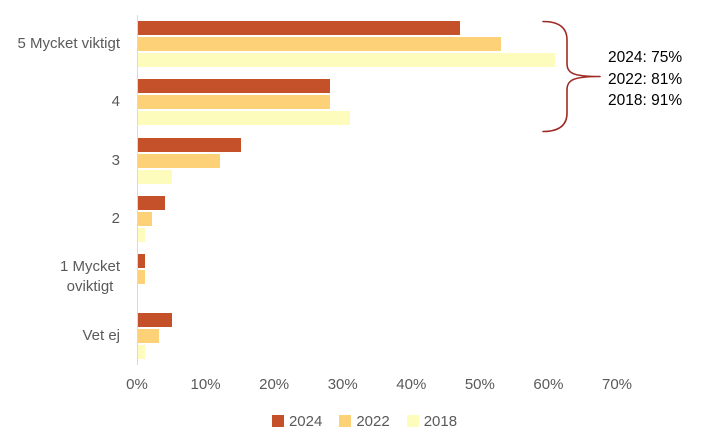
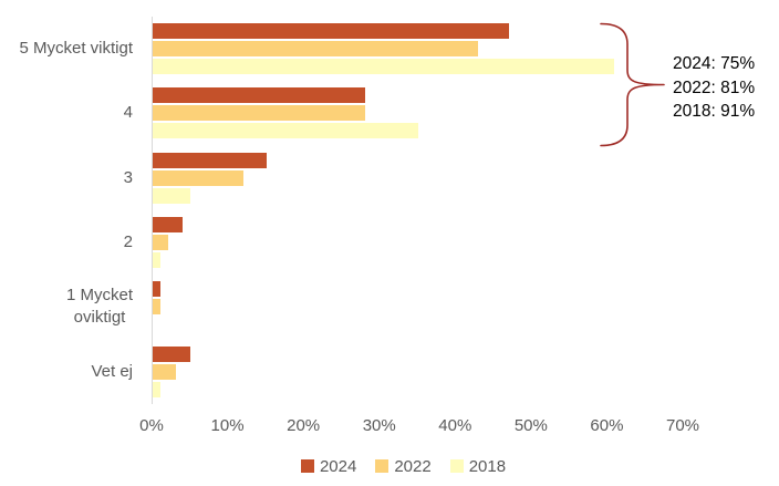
2022/5 Mycket viktigt: 53% -> 43%
2018/4: 31% -> 35%
